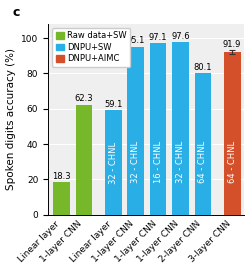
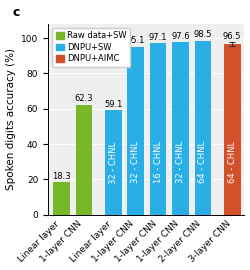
2-layer CNN: 80.1 -> 98.5
3-layer CNN: 91.9 -> 96.5
